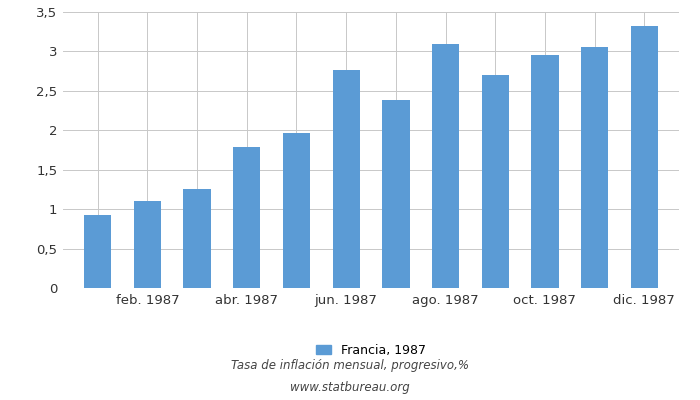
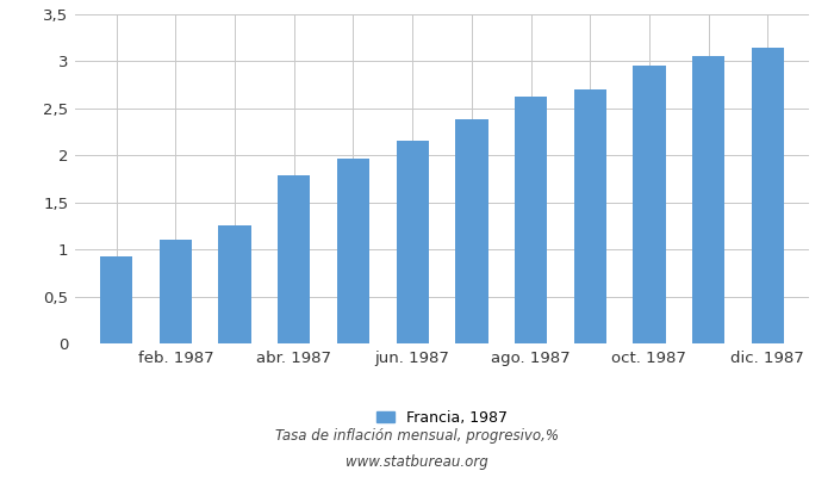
jun. 1987: 2,76 -> 2,15
ago. 1987: 3,10 -> 2,63
dic. 1987: 3,32 -> 3,14
